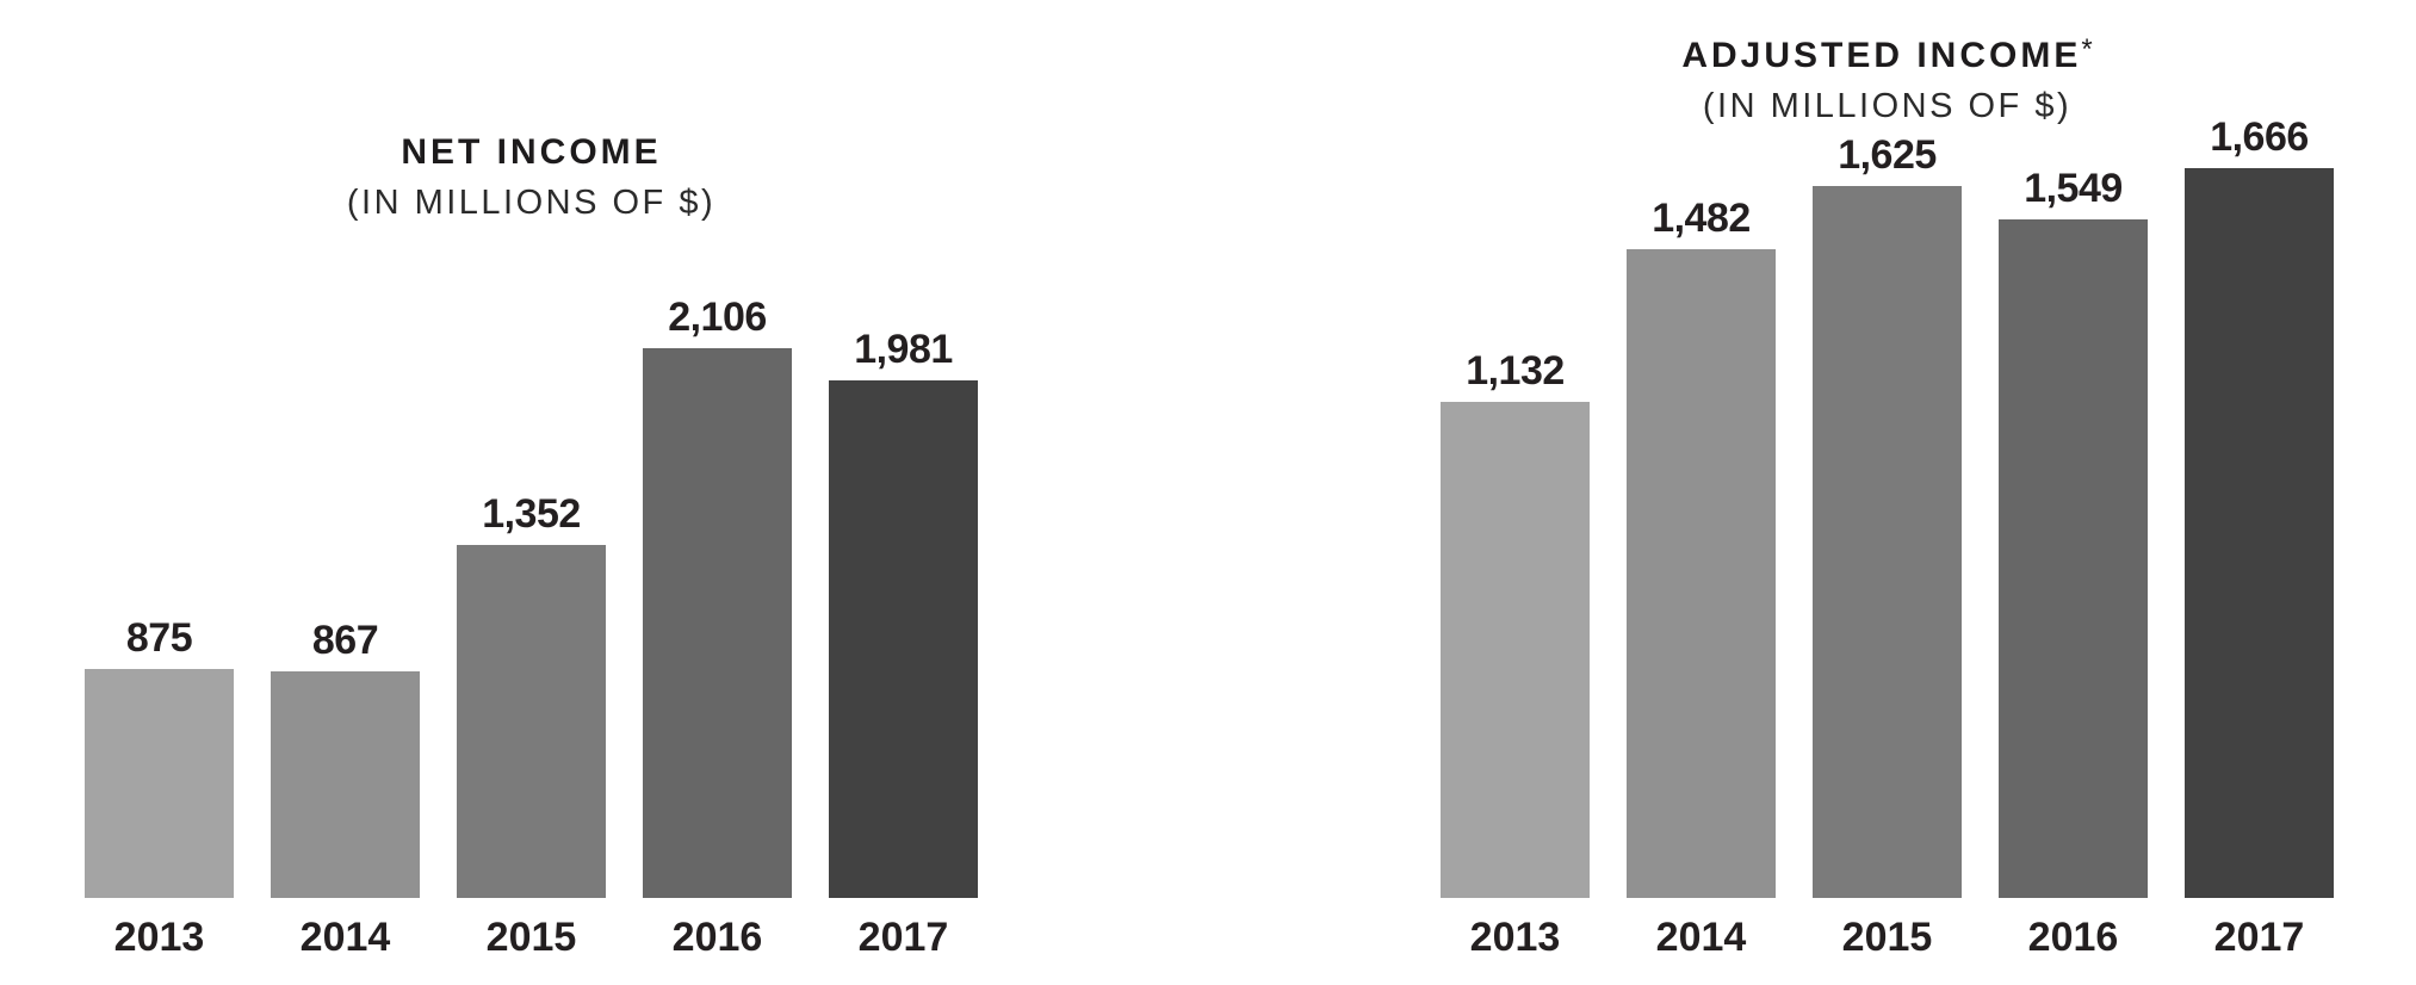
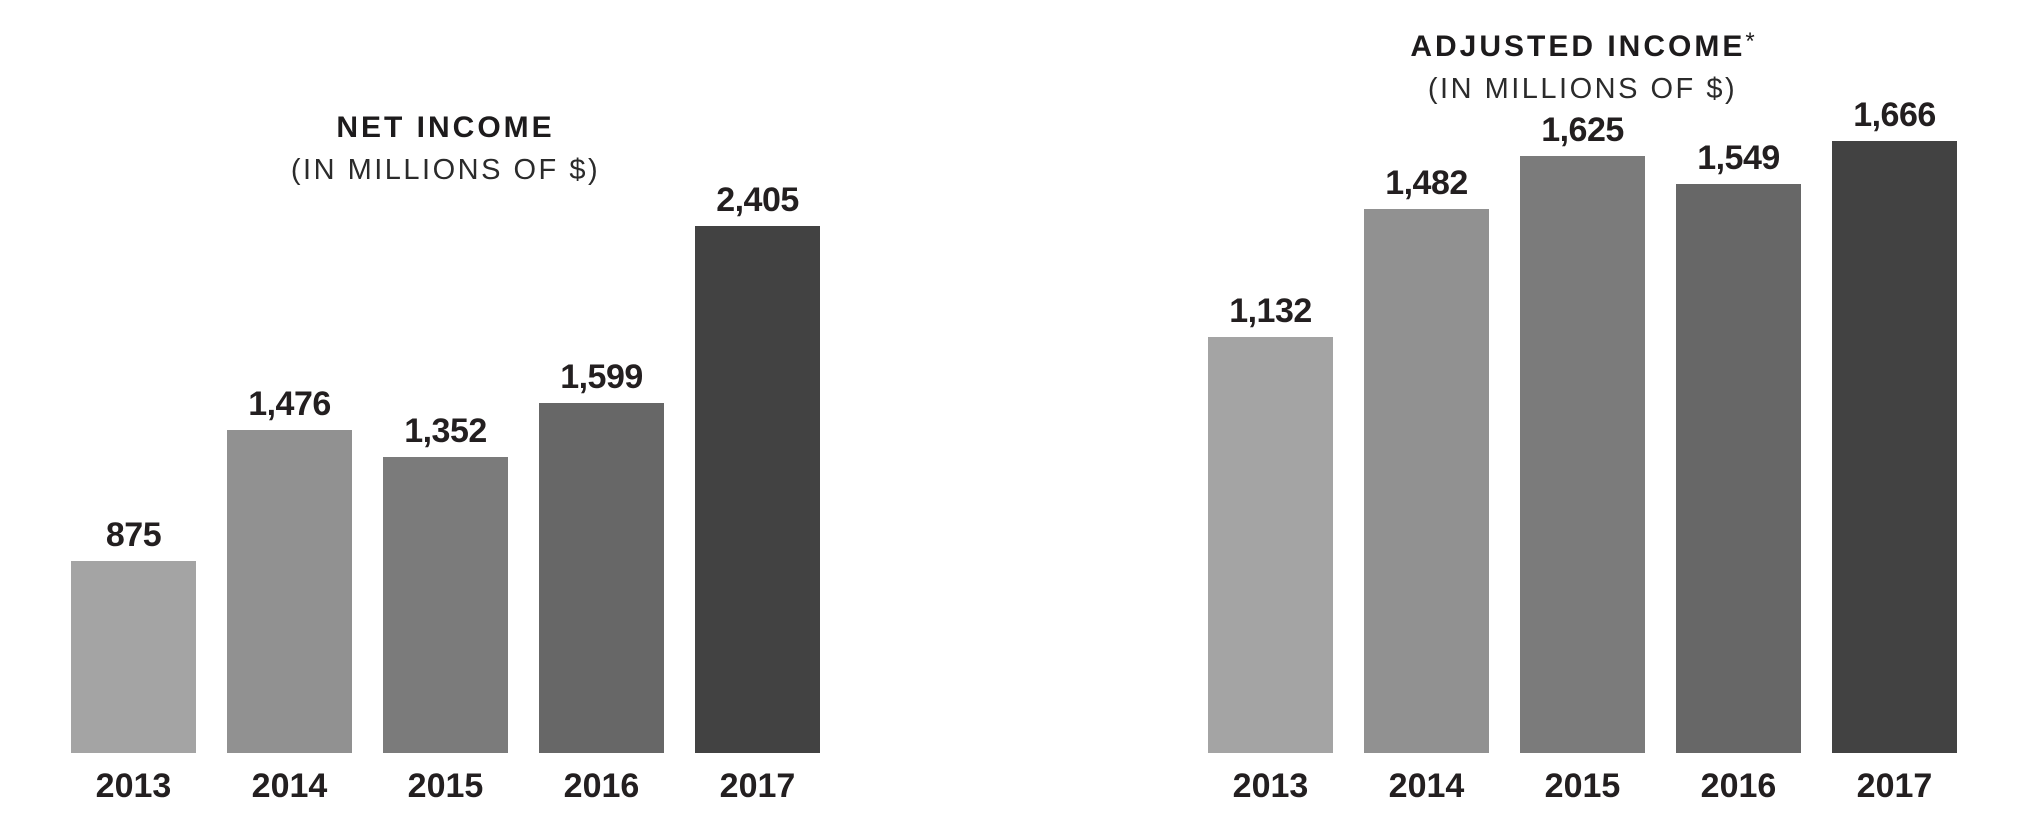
NET INCOME/2014: 867 -> 1,476
NET INCOME/2016: 2,106 -> 1,599
NET INCOME/2017: 1,981 -> 2,405
